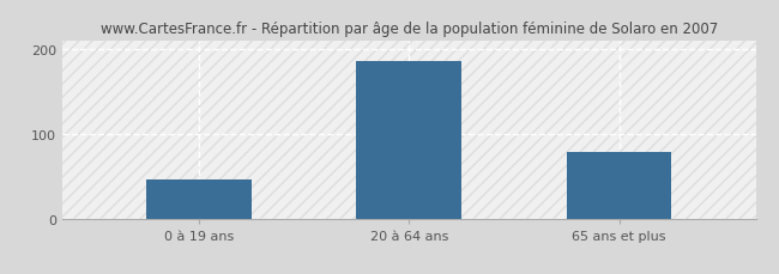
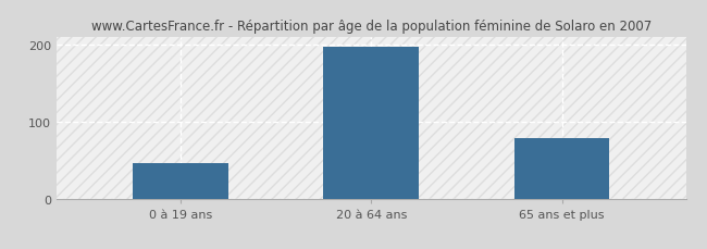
20 à 64 ans: 186 -> 197
